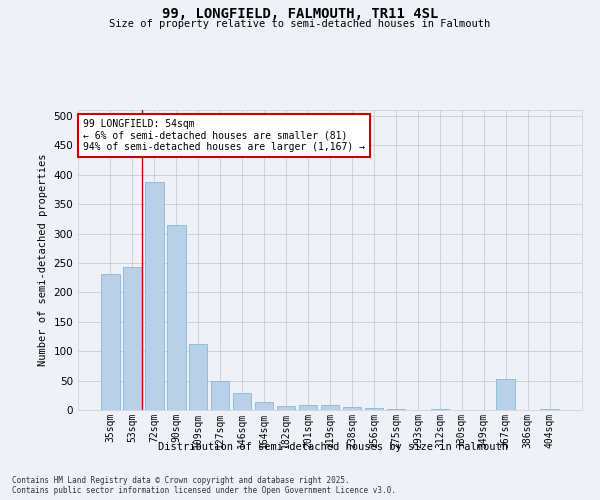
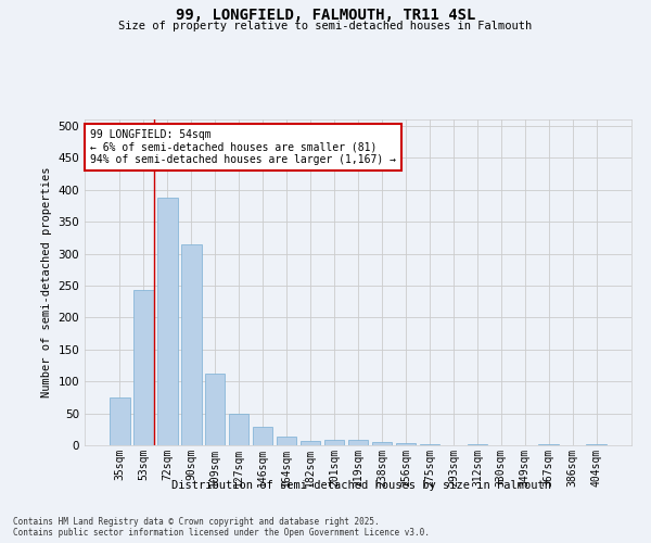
35sqm: 232 -> 75
367sqm: 52 -> 1
